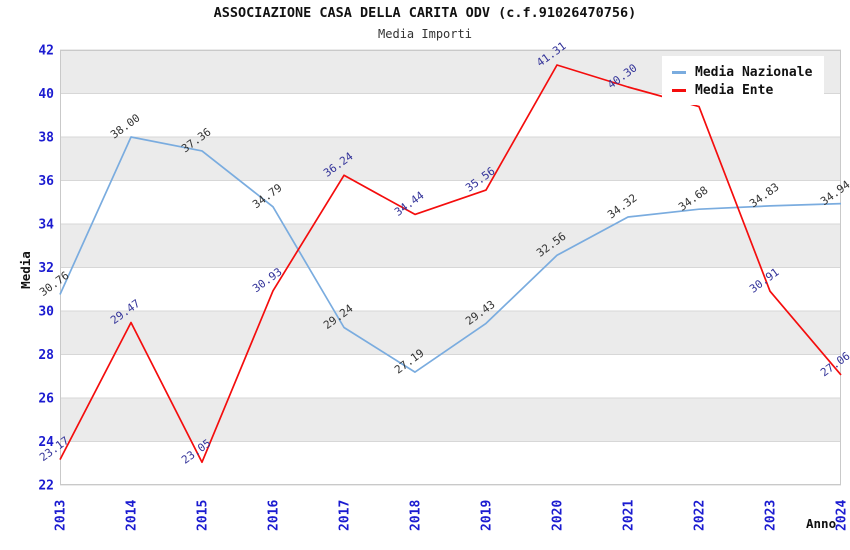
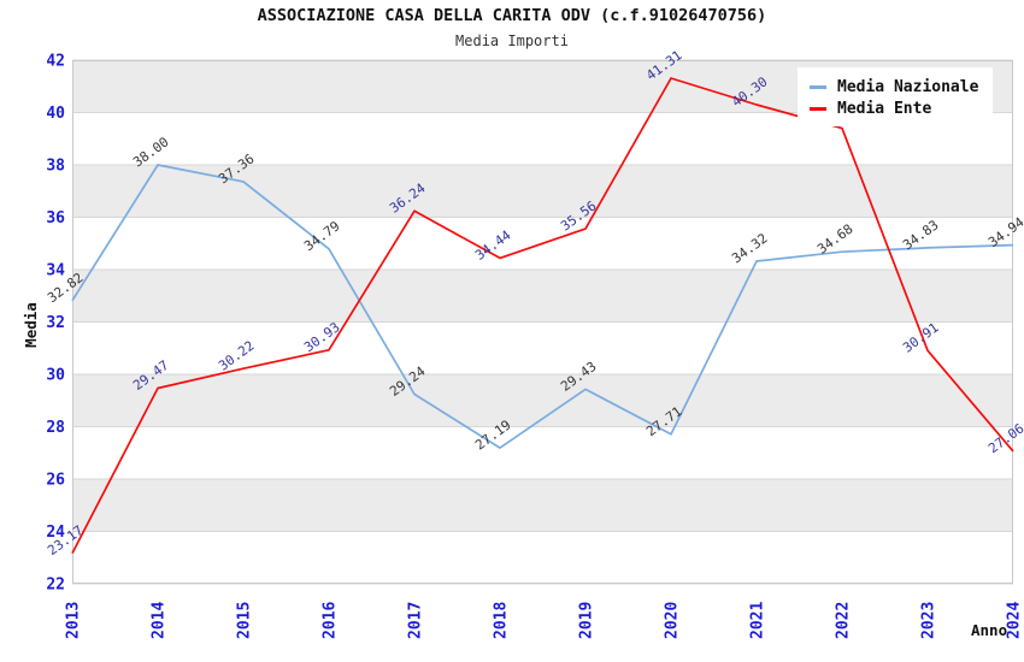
Media Nazionale/2013: 30.76 -> 32.82
Media Ente/2015: 23.05 -> 30.22
Media Nazionale/2020: 32.56 -> 27.71
